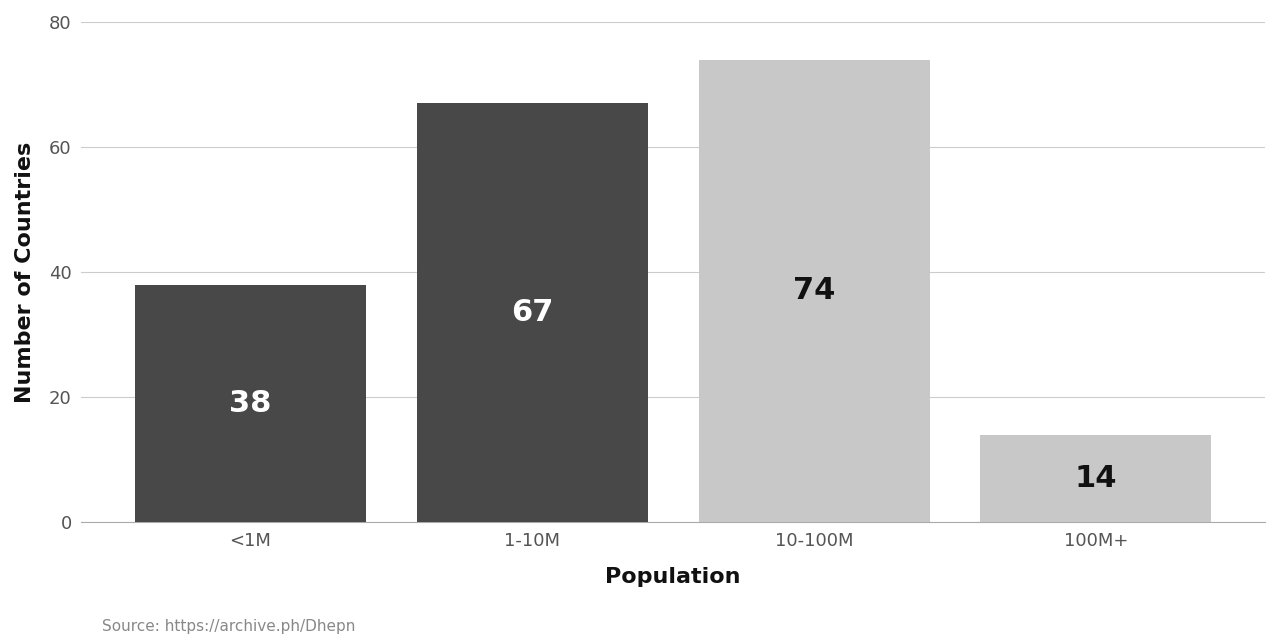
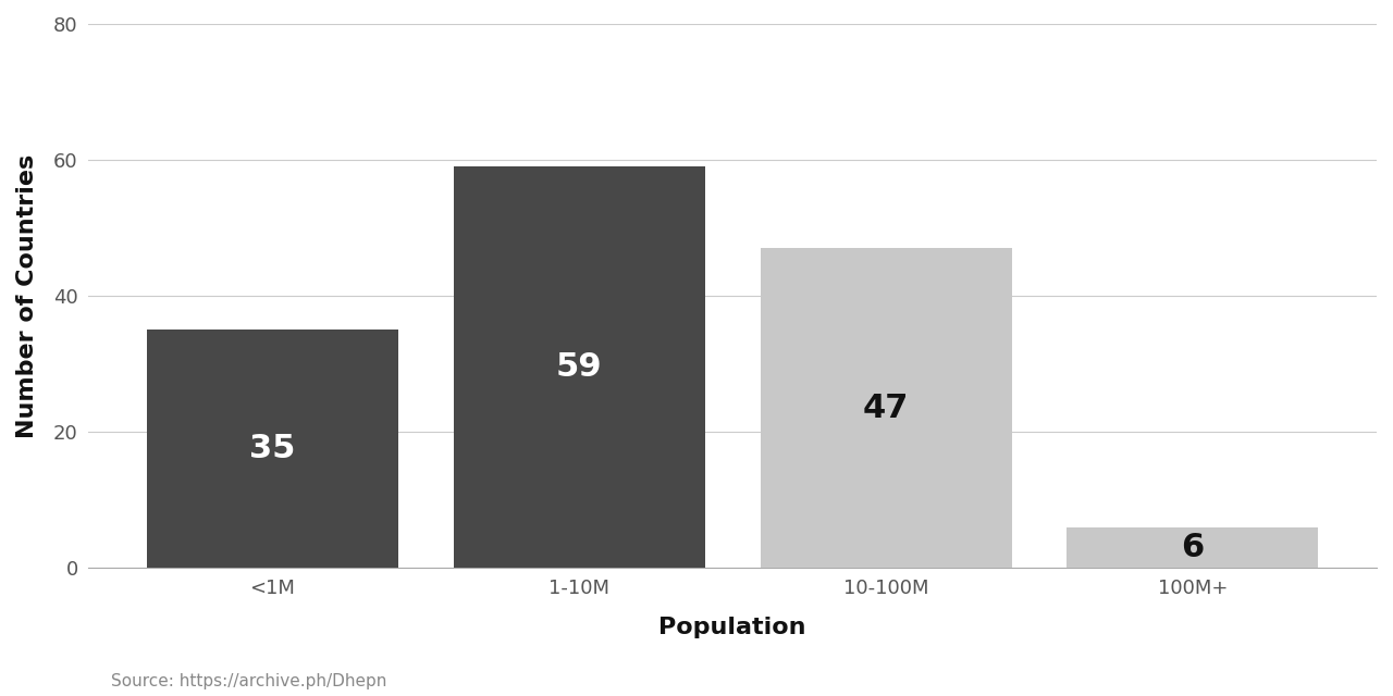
<1M: 38 -> 35
1-10M: 67 -> 59
10-100M: 74 -> 47
100M+: 14 -> 6
